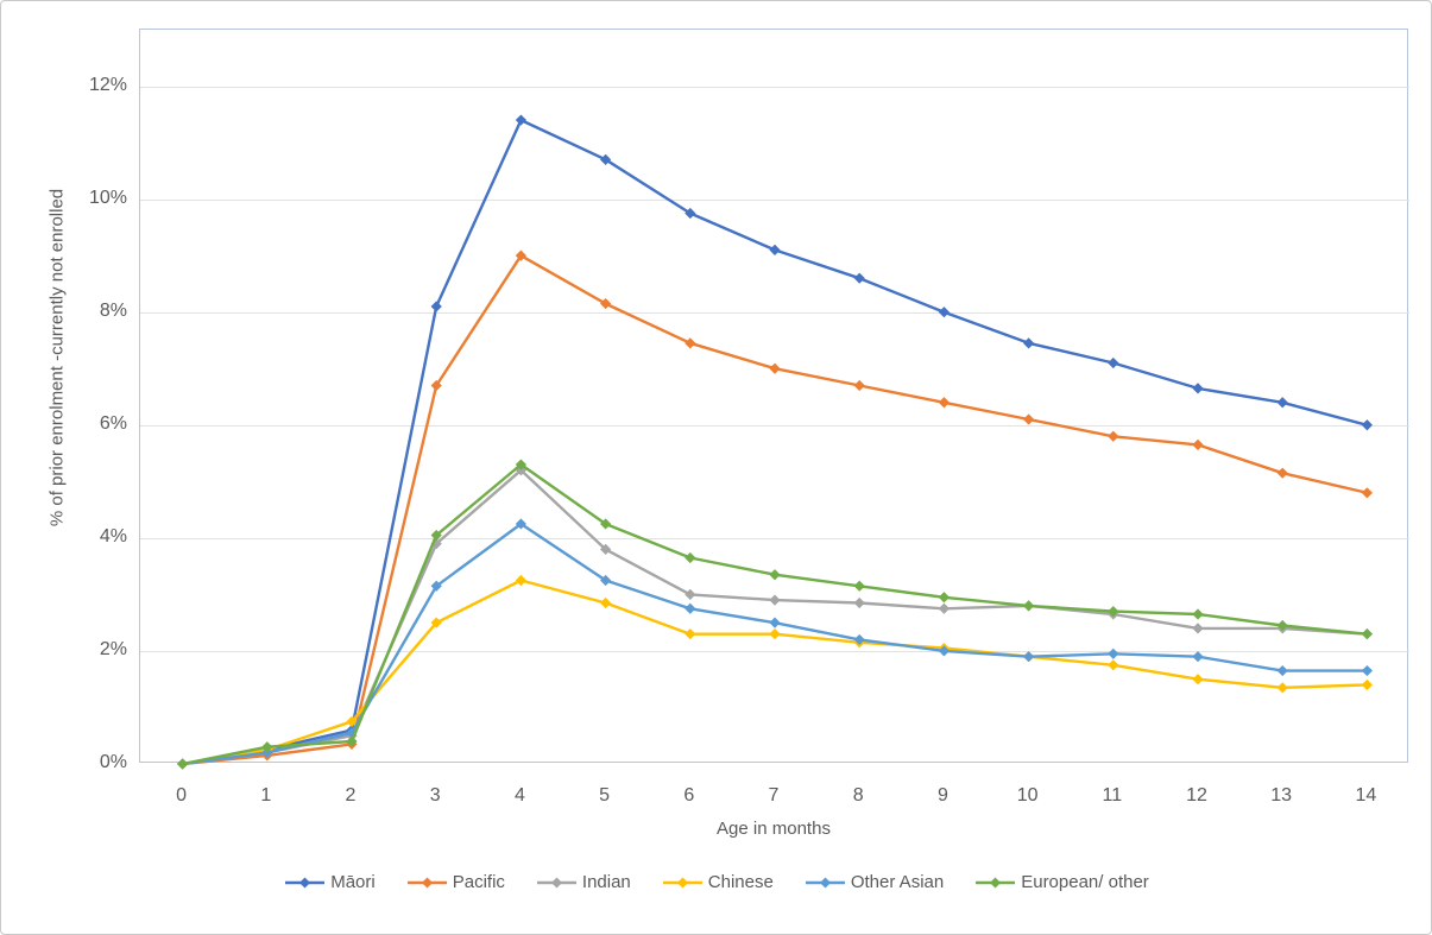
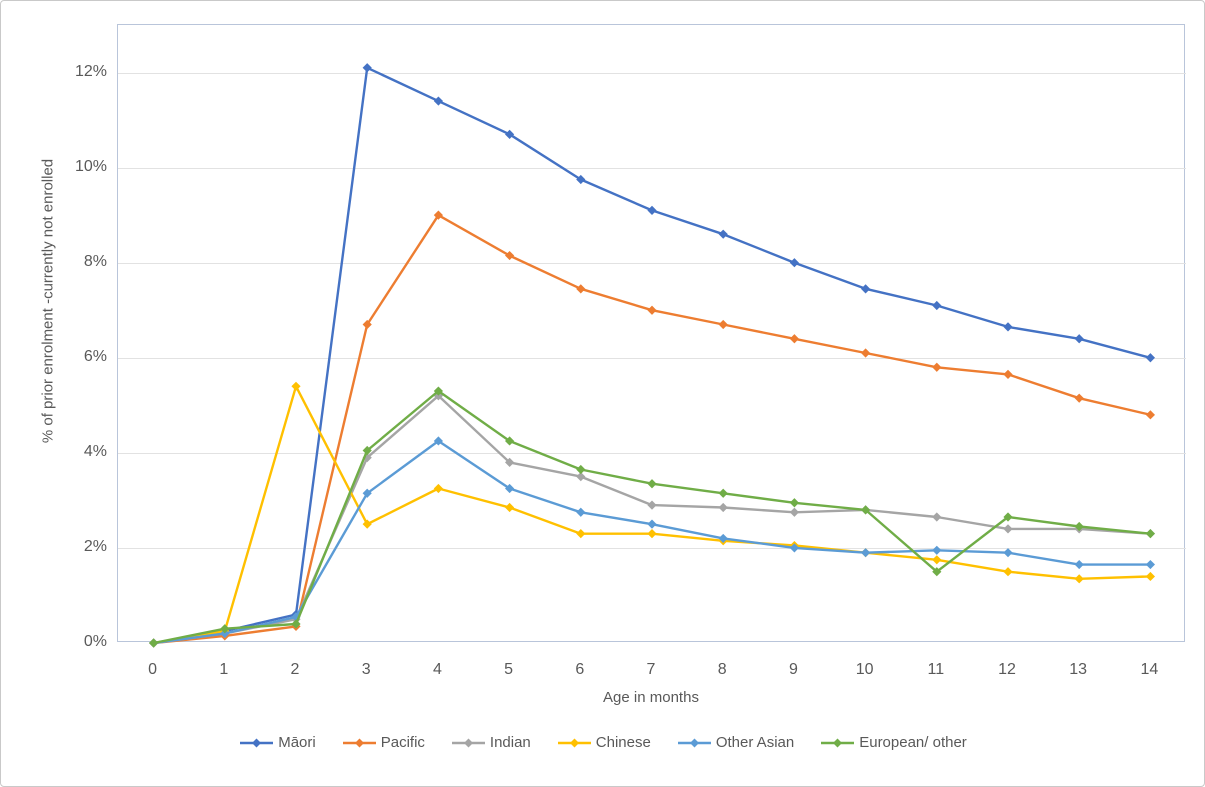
Chinese/2: 0.8% -> 5.4%
Māori/3: 8.1% -> 12.1%
Indian/6: 3.0% -> 3.5%
European/ other/11: 2.7% -> 1.5%
